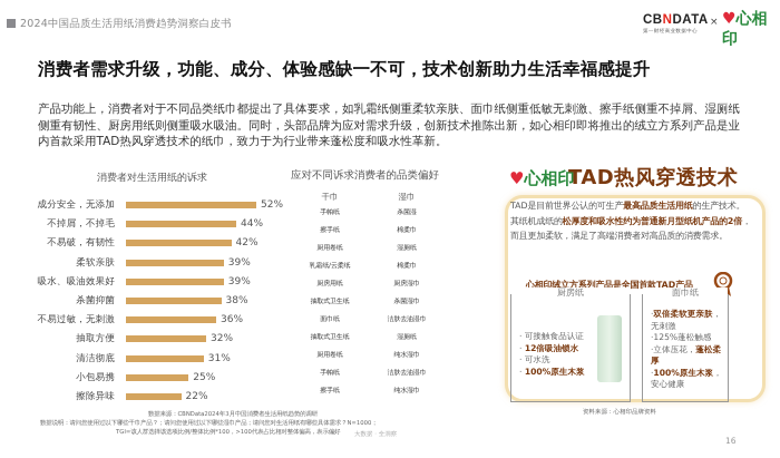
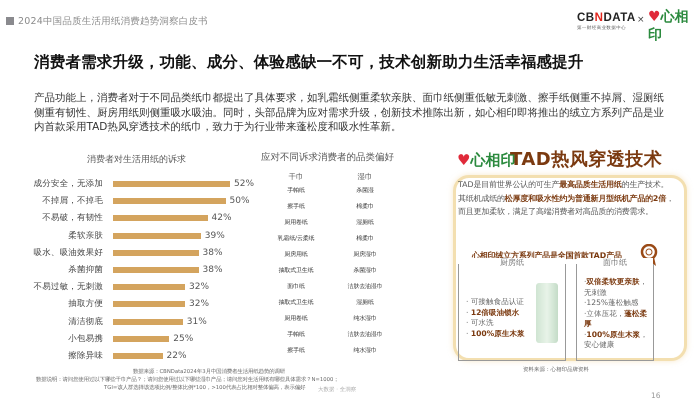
不掉屑，不掉毛: 44% -> 50%
吸水、吸油效果好: 39% -> 38%
不易过敏，无刺激: 36% -> 32%
